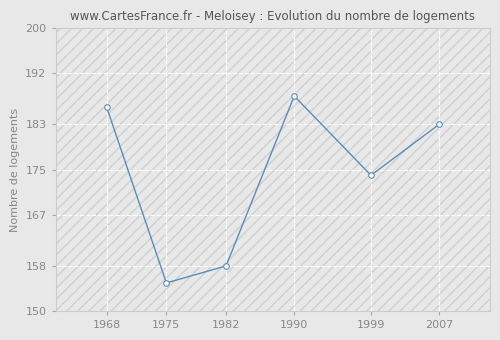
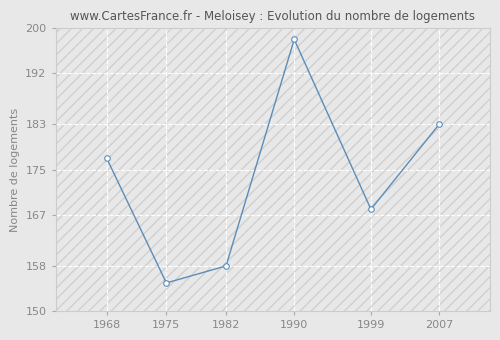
1968: 186 -> 177
1990: 188 -> 198
1999: 174 -> 168
